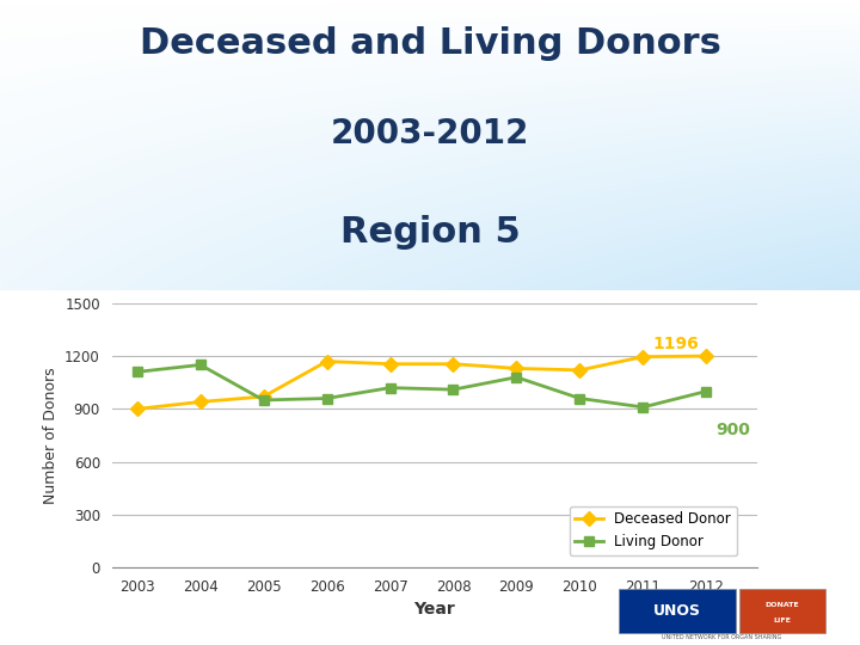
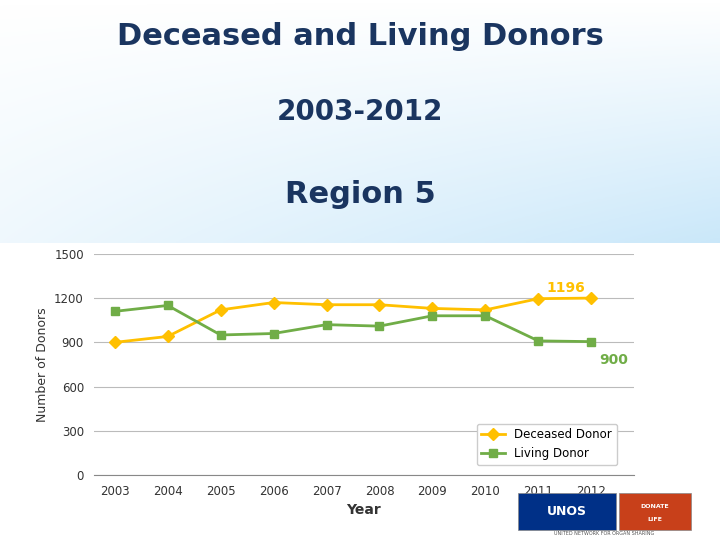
Deceased Donor/2005: 970 -> 1120
Living Donor/2010: 960 -> 1080
Living Donor/2012: 1000 -> 900
